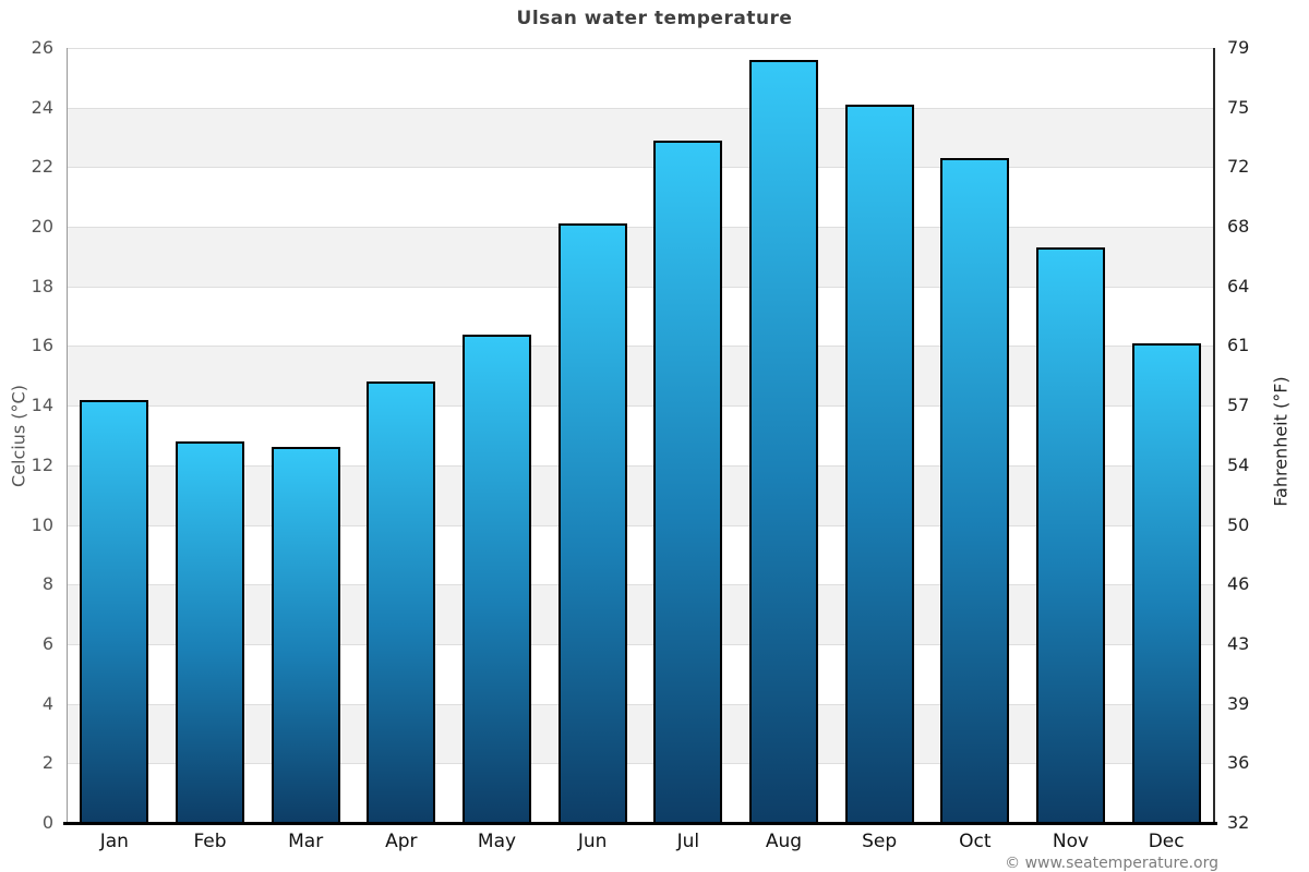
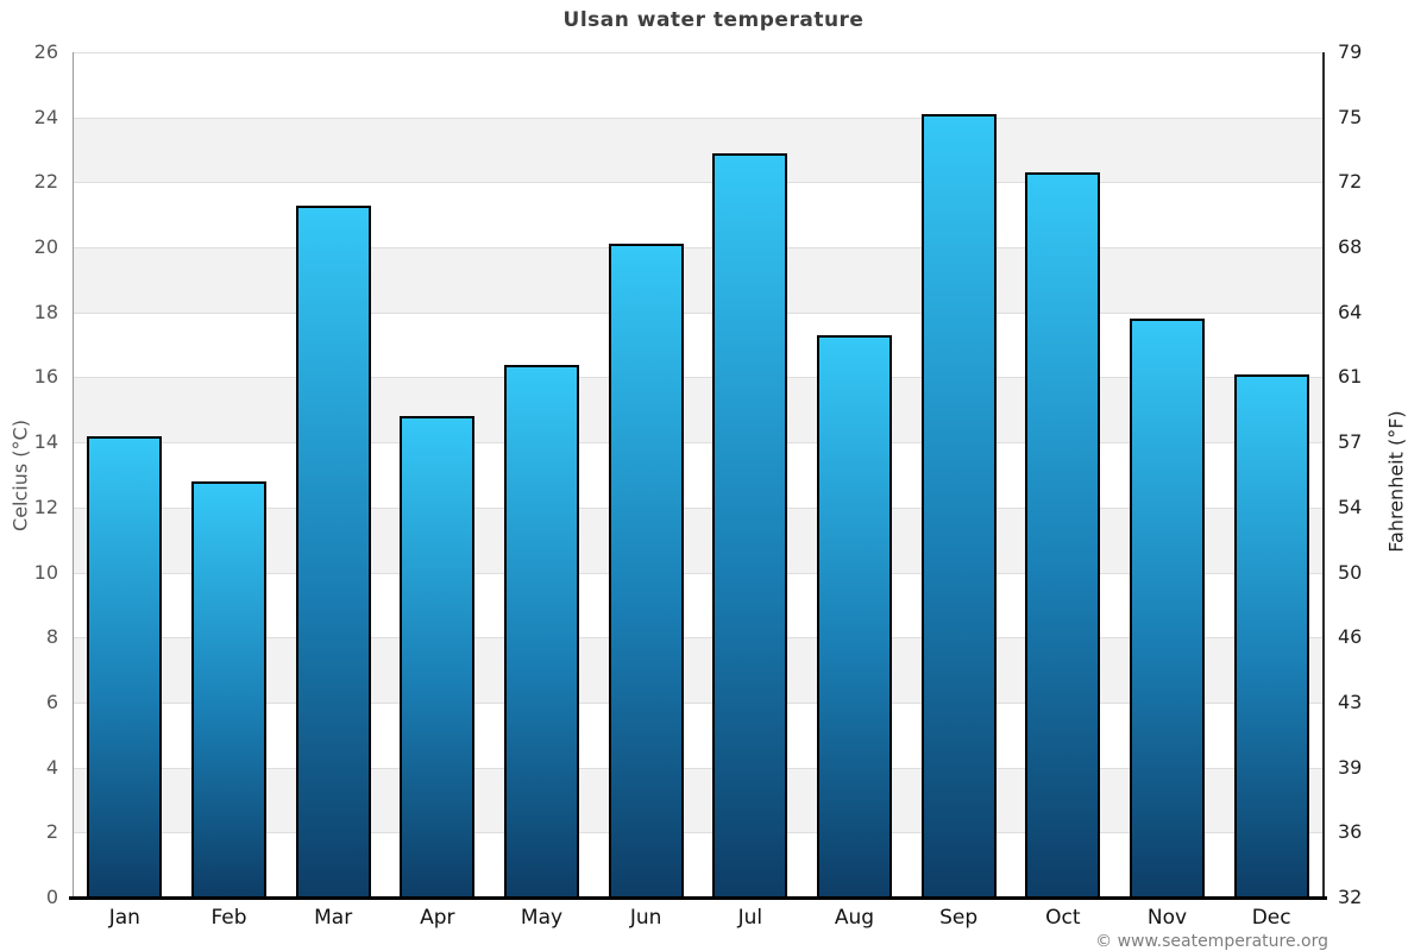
Mar: 12.6 -> 21.3
Aug: 25.6 -> 17.3
Nov: 19.3 -> 17.8
